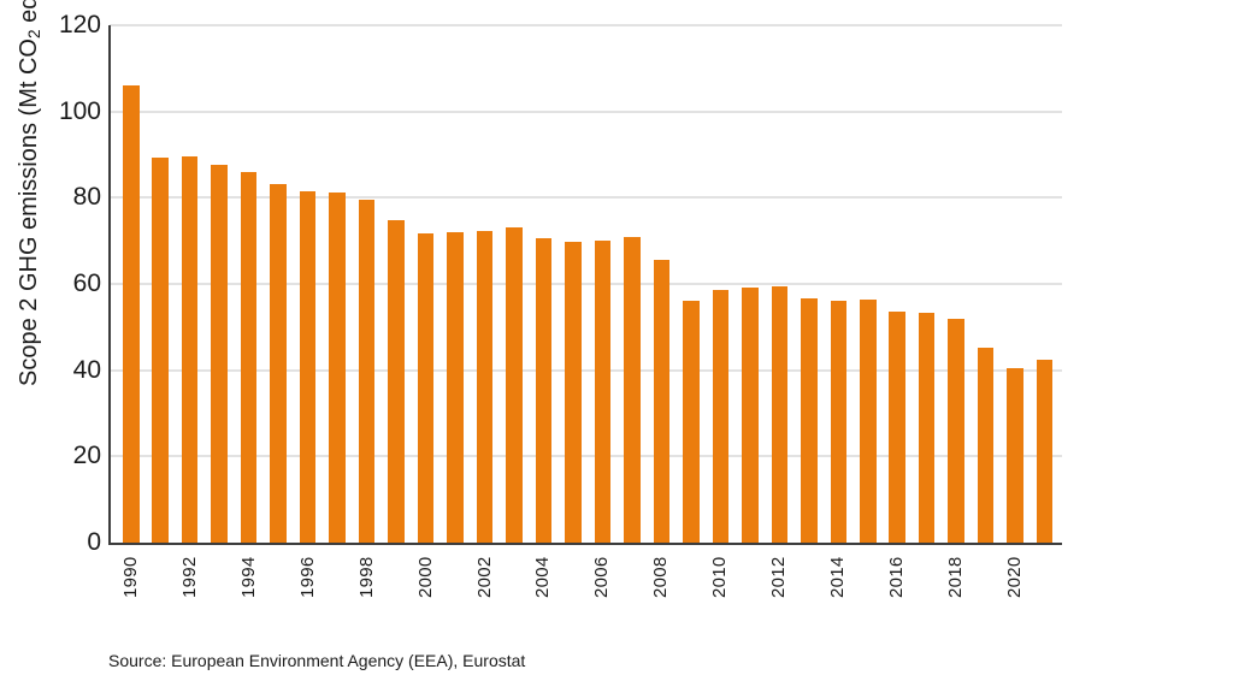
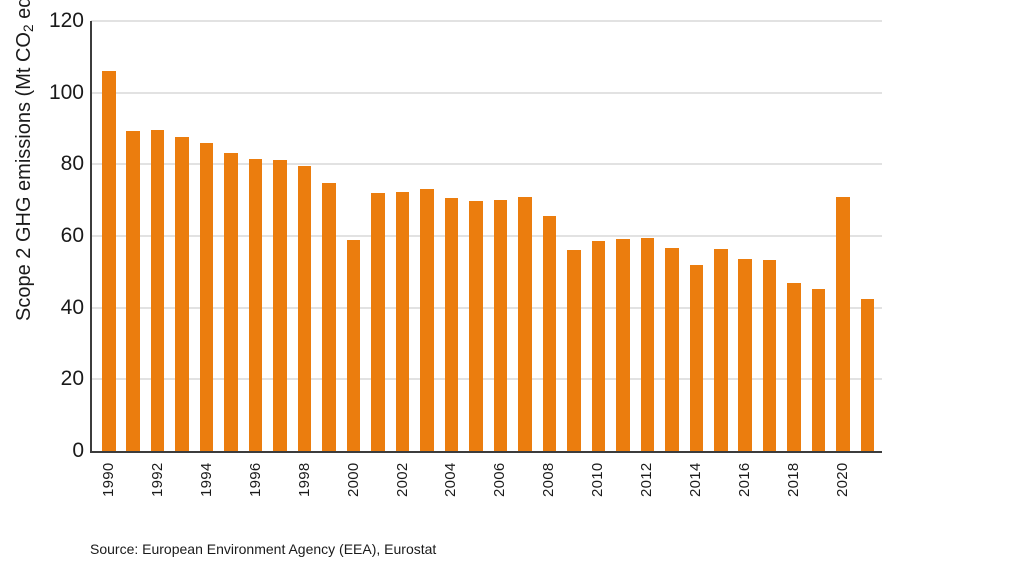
2000: 72 -> 59
2014: 56 -> 52
2018: 52 -> 47
2020: 40 -> 71
